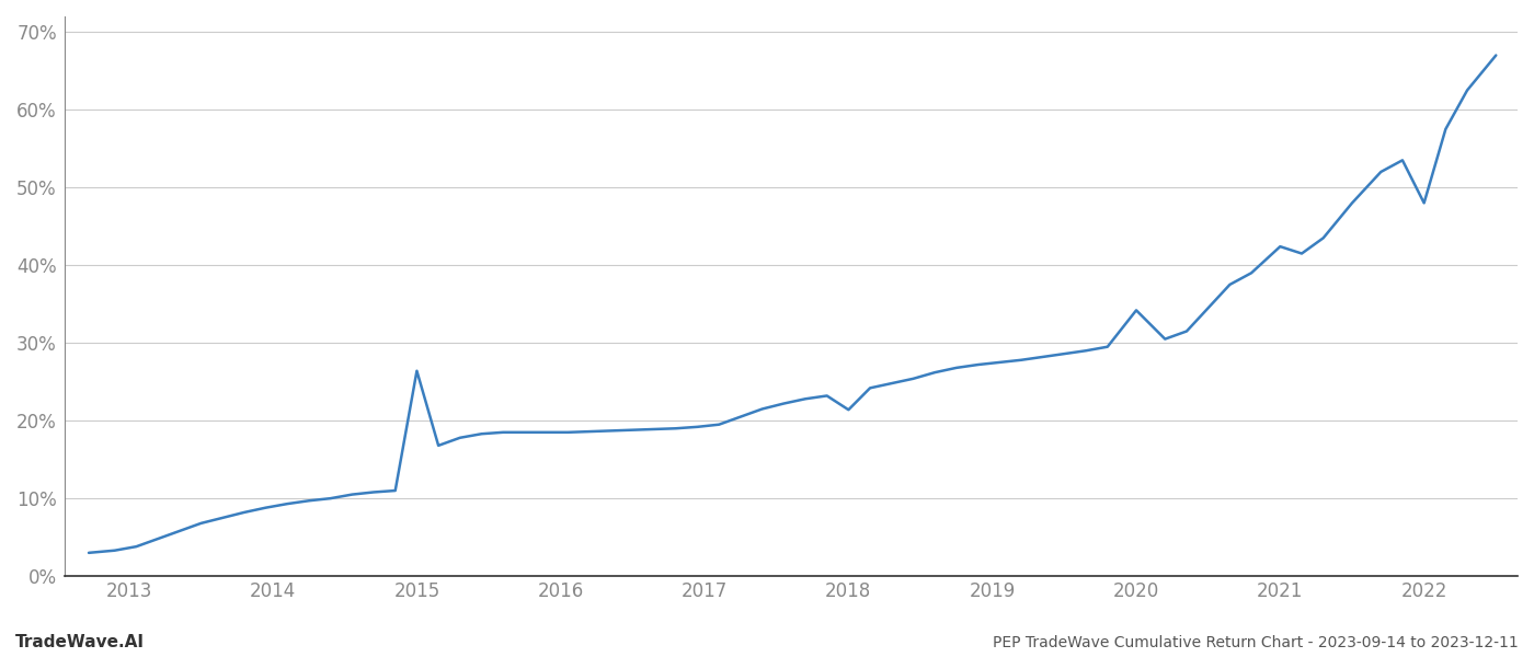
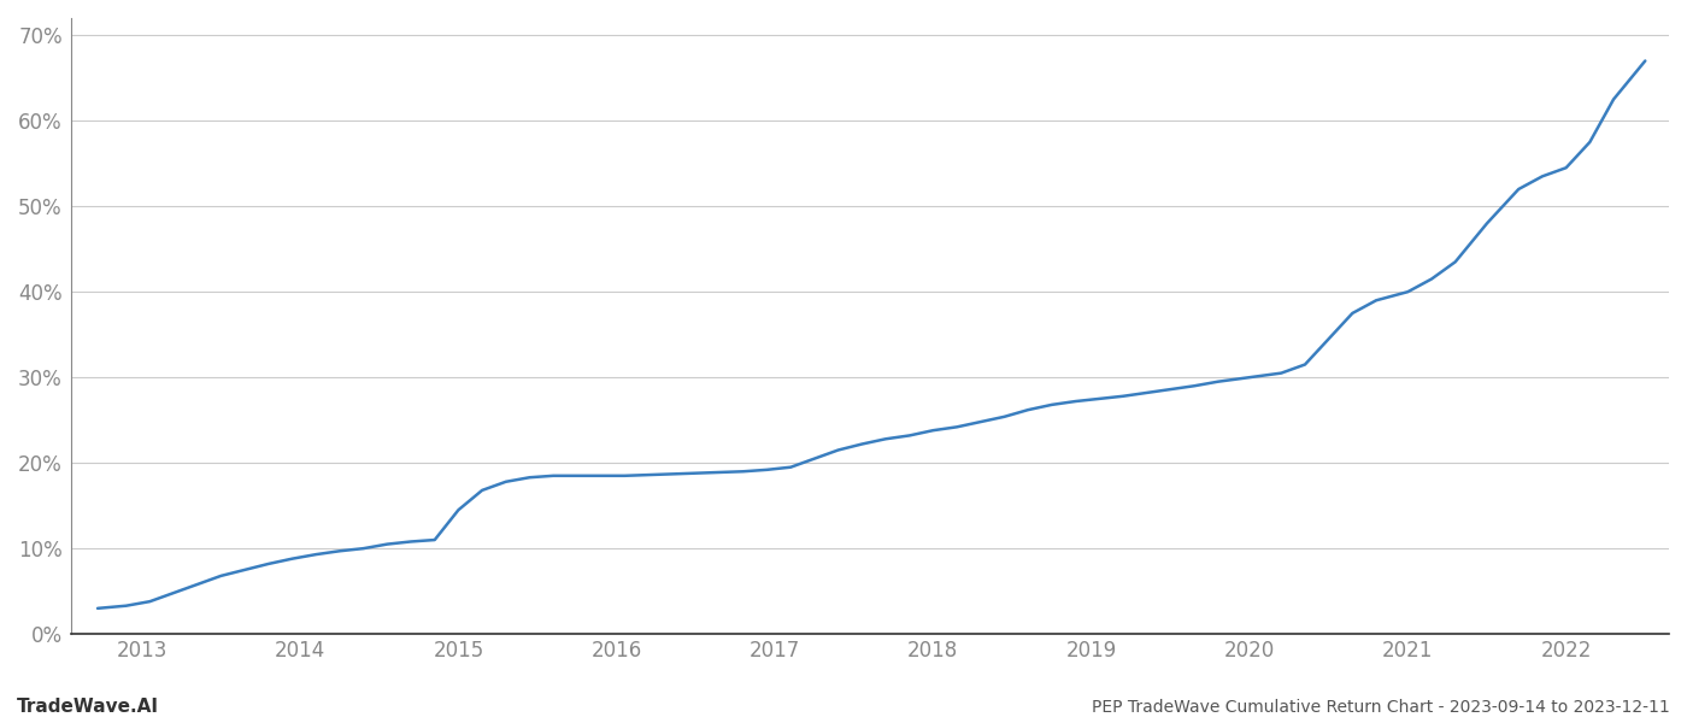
2015: 26.4% -> 14.5%
2018: 21.4% -> 23.8%
2020: 34.2% -> 30.0%
2021: 42.4% -> 40.0%
2022: 48.0% -> 54.5%
